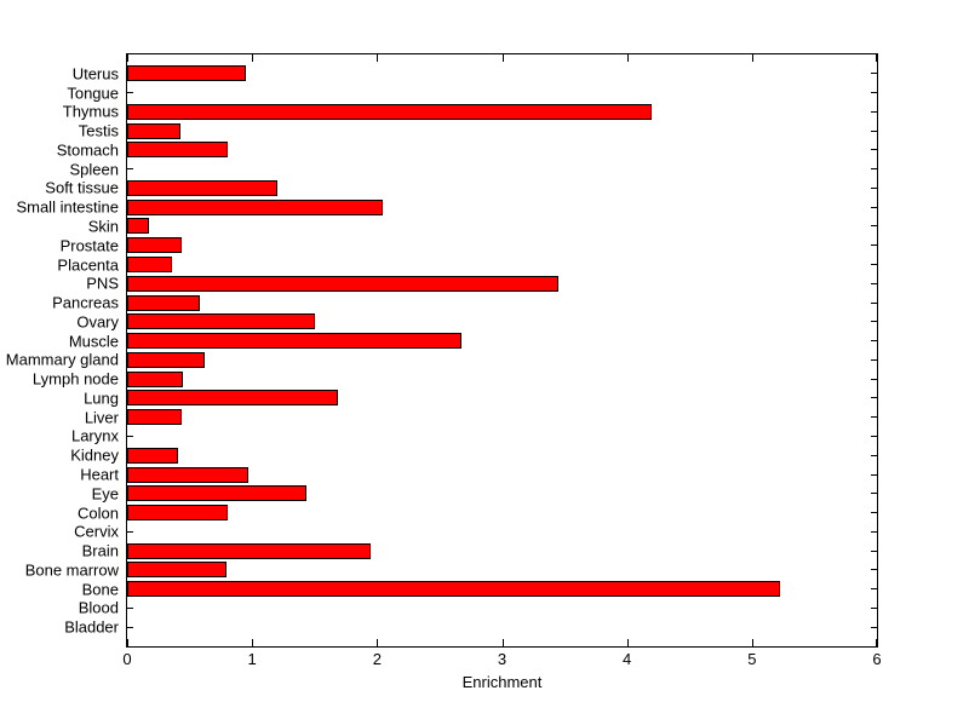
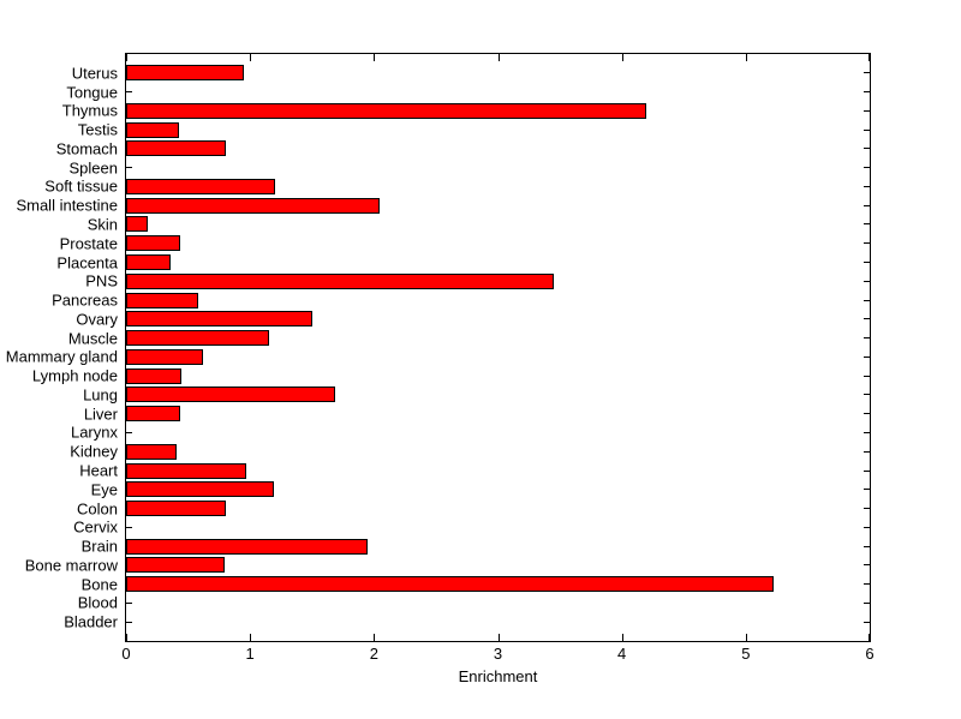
Muscle: 2.68 -> 1.15
Eye: 1.43 -> 1.19
